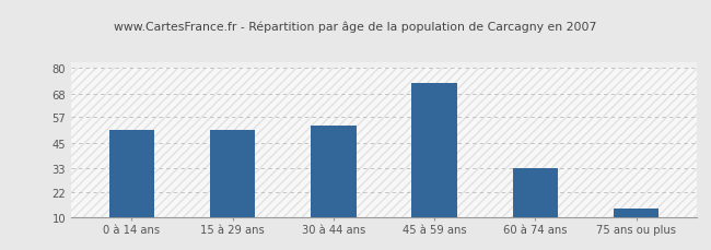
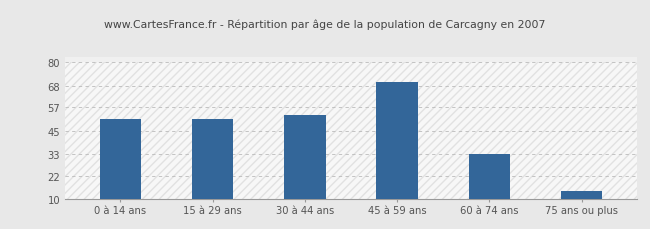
45 à 59 ans: 73 -> 70
